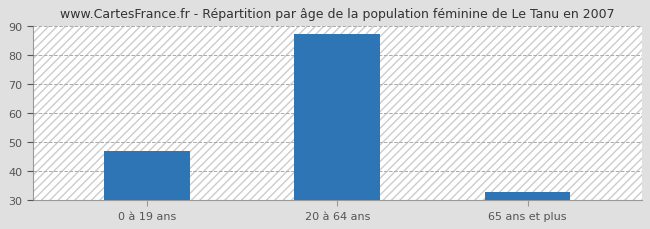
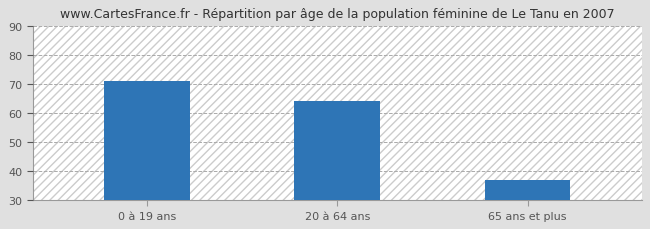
0 à 19 ans: 47 -> 71
20 à 64 ans: 87 -> 64
65 ans et plus: 33 -> 37
